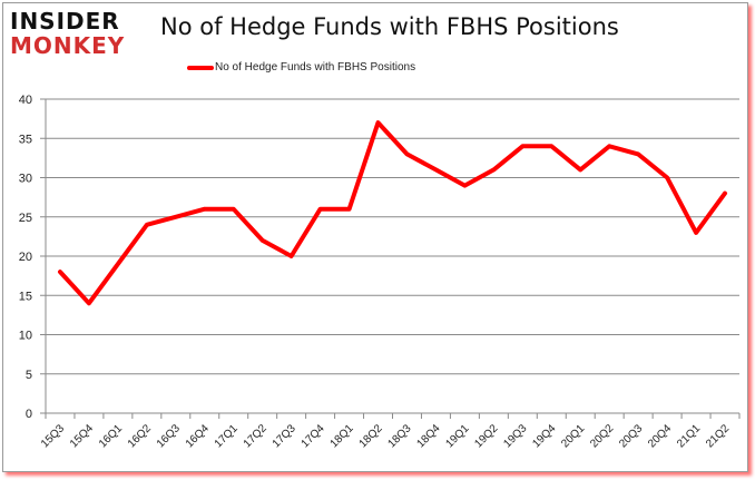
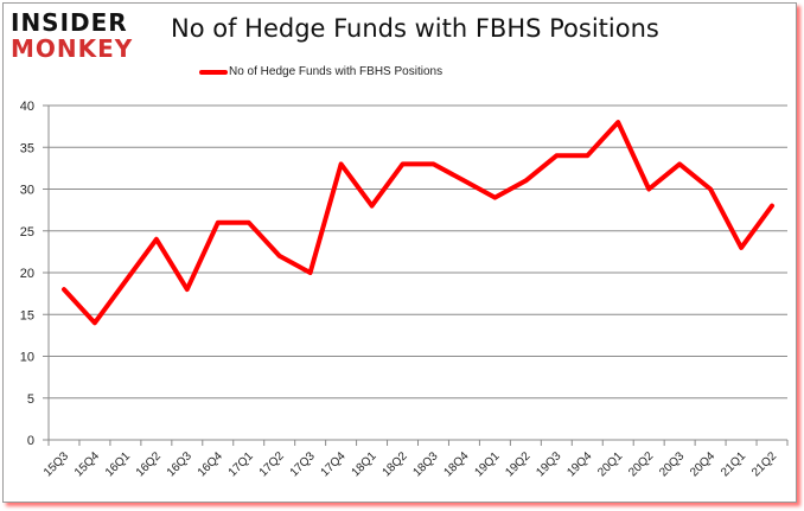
16Q3: 25 -> 18
17Q4: 26 -> 33
18Q1: 26 -> 28
18Q2: 37 -> 33
20Q1: 31 -> 38
20Q2: 34 -> 30
